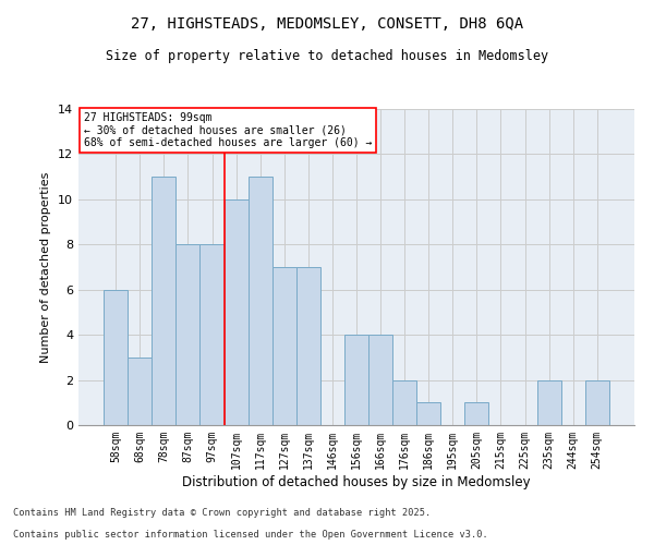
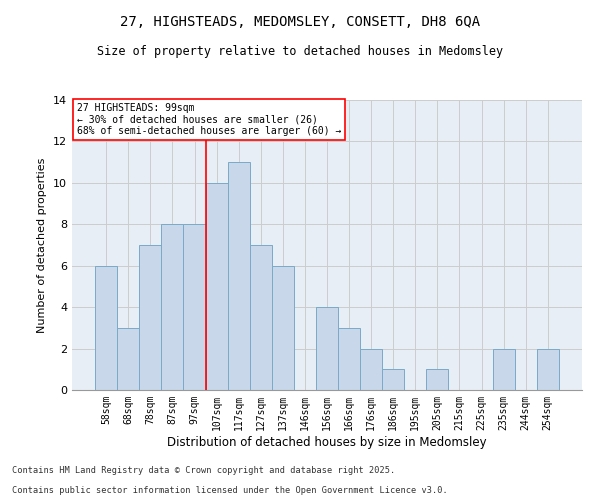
78sqm: 11 -> 7
137sqm: 7 -> 6
166sqm: 4 -> 3
